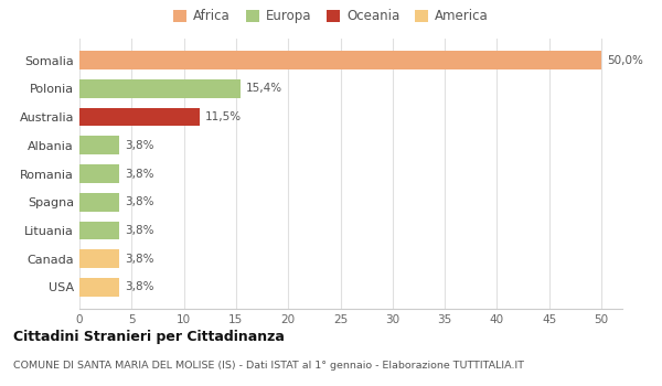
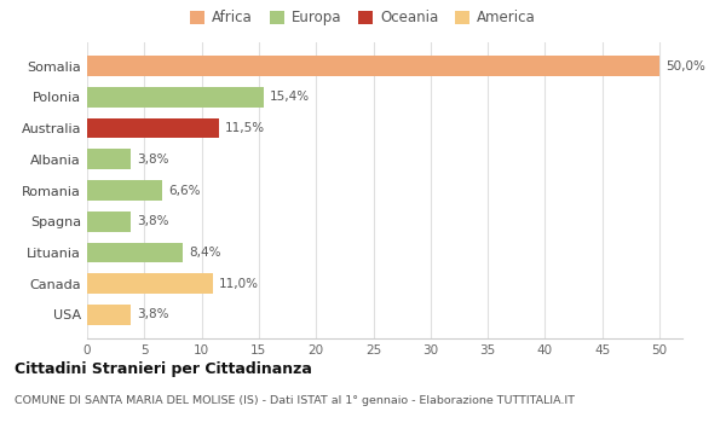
Romania: 3,8% -> 6,6%
Lituania: 3,8% -> 8,4%
Canada: 3,8% -> 11,0%
